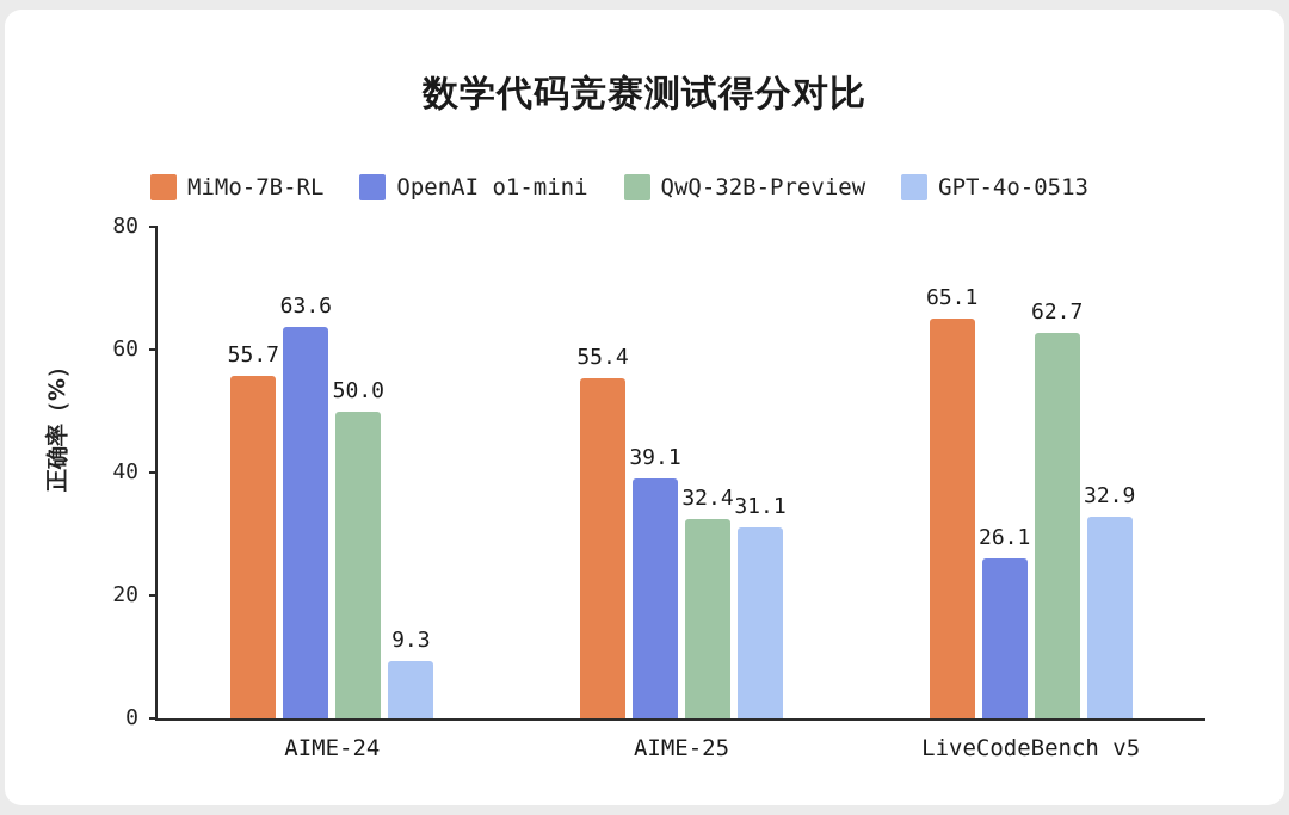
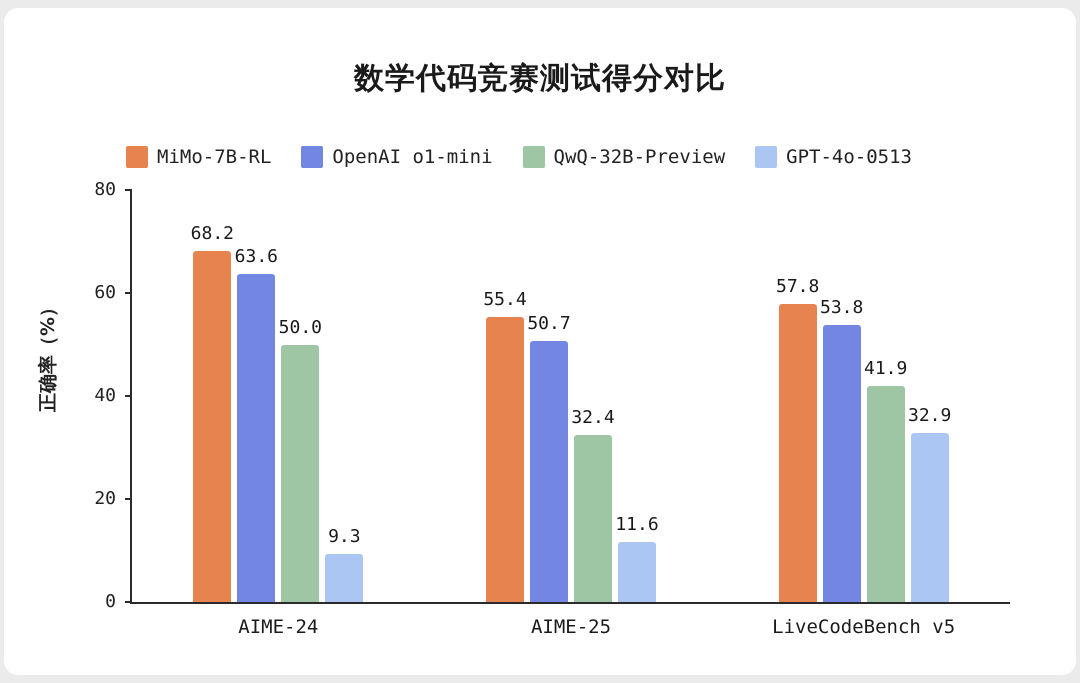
MiMo-7B-RL/AIME-24: 55.7 -> 68.2
OpenAI o1-mini/AIME-25: 39.1 -> 50.7
GPT-4o-0513/AIME-25: 31.1 -> 11.6
MiMo-7B-RL/LiveCodeBench v5: 65.1 -> 57.8
OpenAI o1-mini/LiveCodeBench v5: 26.1 -> 53.8
QwQ-32B-Preview/LiveCodeBench v5: 62.7 -> 41.9
